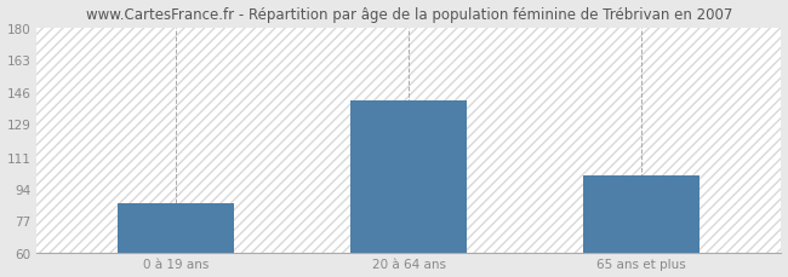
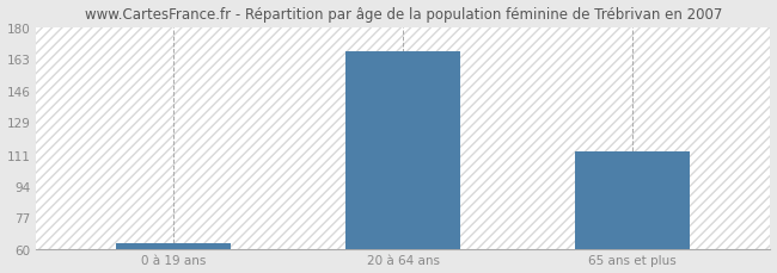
0 à 19 ans: 86 -> 63
20 à 64 ans: 141 -> 167
65 ans et plus: 101 -> 113
